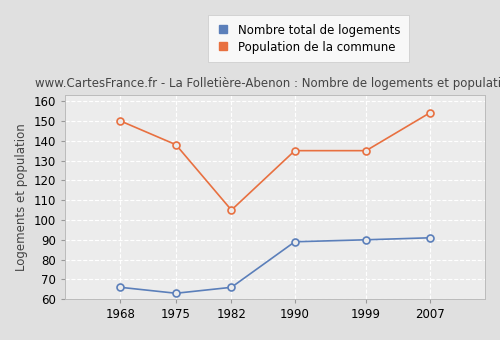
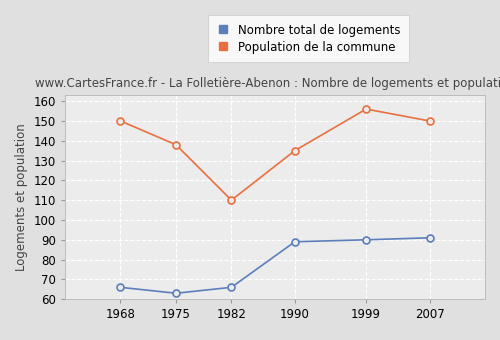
Population de la commune/1982: 105 -> 110
Population de la commune/1999: 135 -> 156
Population de la commune/2007: 154 -> 150
